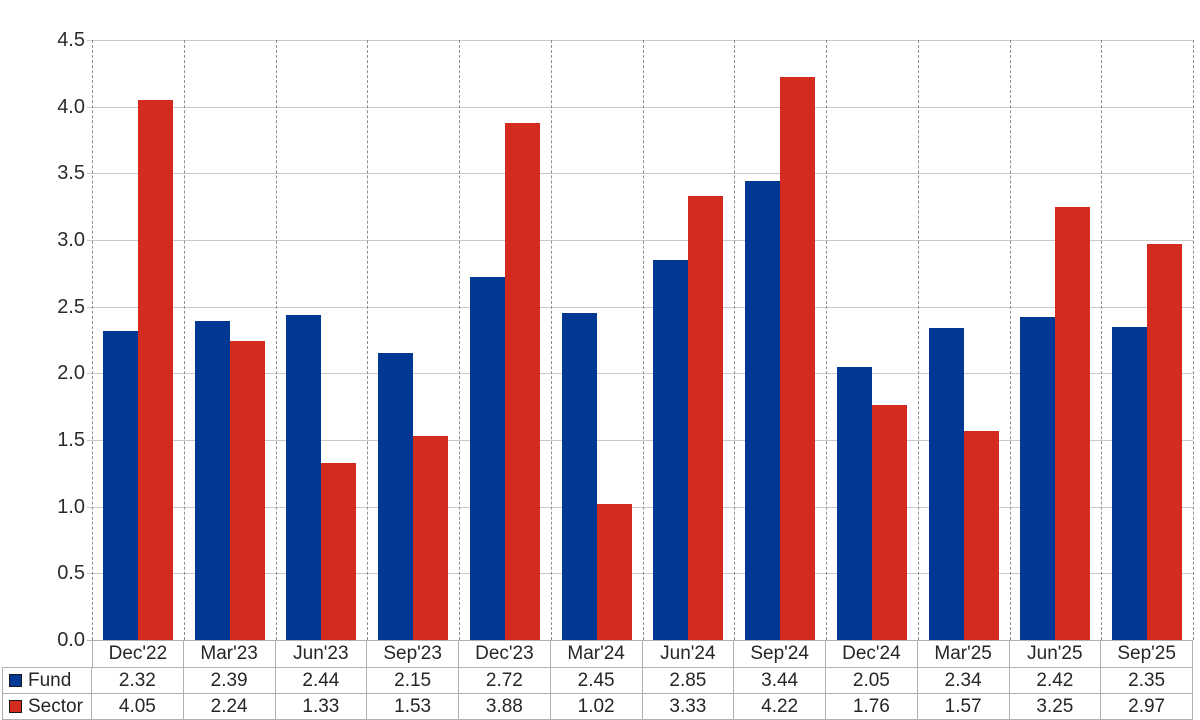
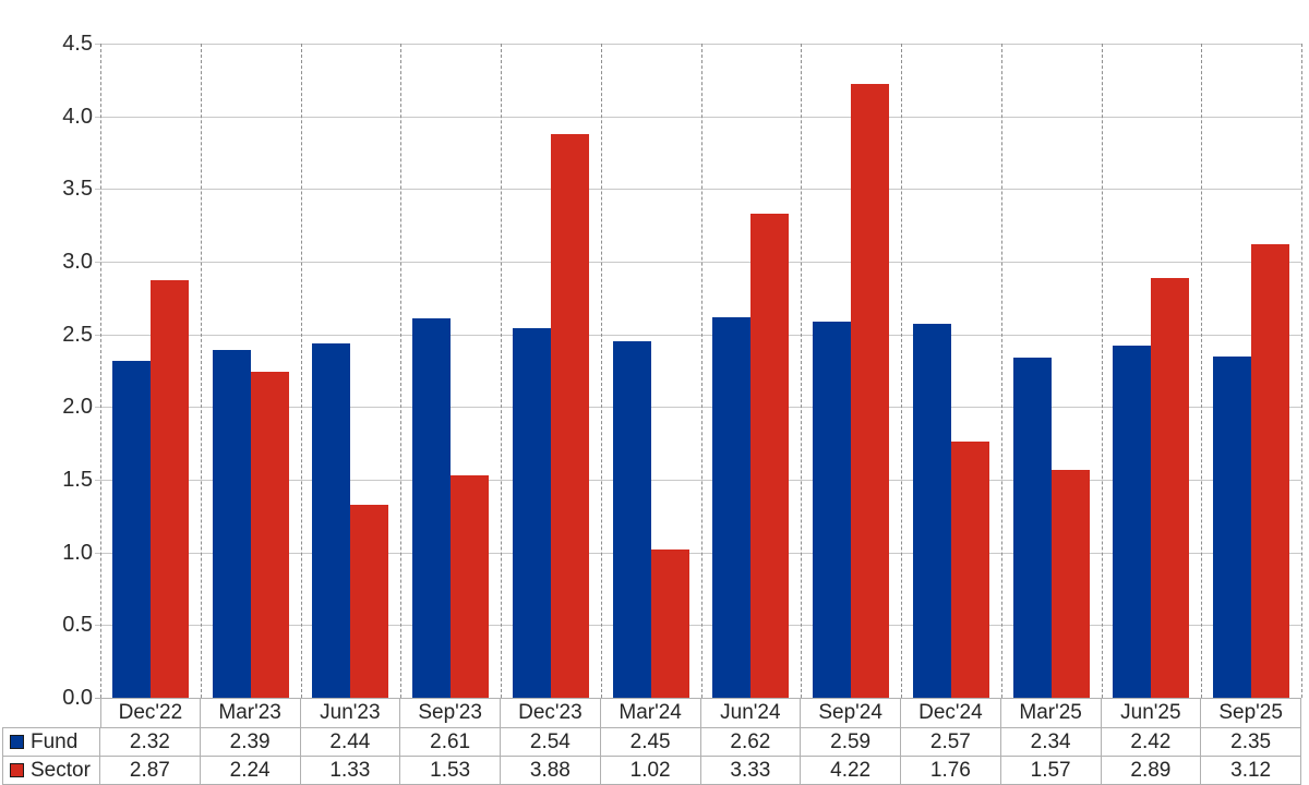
Sector/Dec'22: 4.05 -> 2.87
Fund/Sep'23: 2.15 -> 2.61
Fund/Dec'23: 2.72 -> 2.54
Fund/Jun'24: 2.85 -> 2.62
Fund/Sep'24: 3.44 -> 2.59
Fund/Dec'24: 2.05 -> 2.57
Sector/Jun'25: 3.25 -> 2.89
Sector/Sep'25: 2.97 -> 3.12
